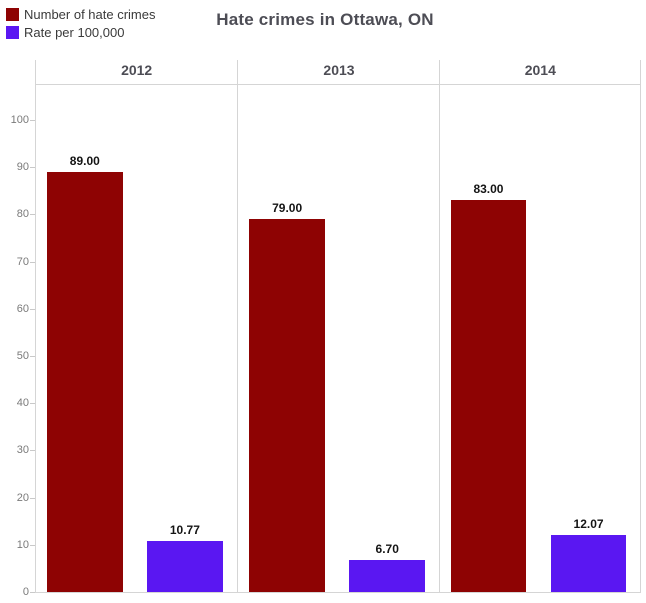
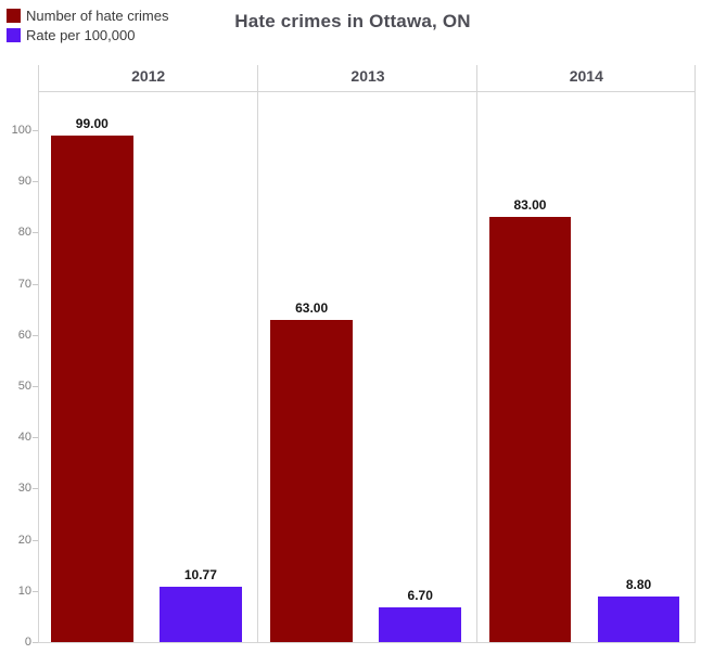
Number of hate crimes/2012: 89.00 -> 99.00
Number of hate crimes/2013: 79.00 -> 63.00
Rate per 100,000/2014: 12.07 -> 8.80
